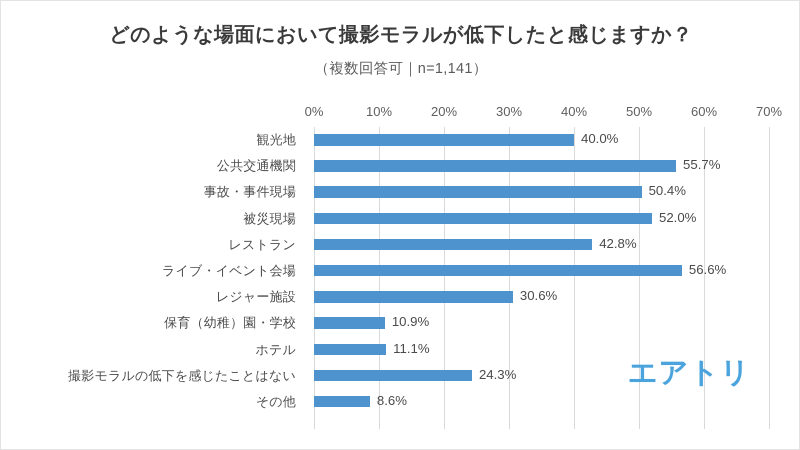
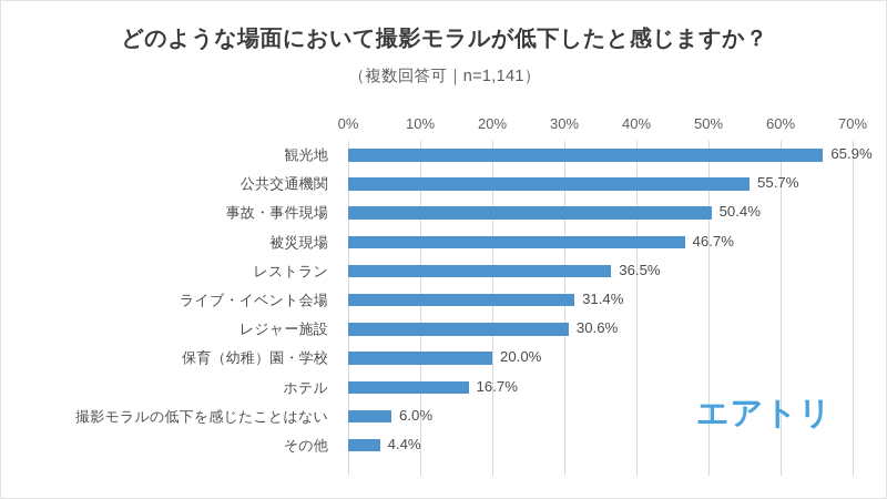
観光地: 40.0% -> 65.9%
被災現場: 52.0% -> 46.7%
レストラン: 42.8% -> 36.5%
ライブ・イベント会場: 56.6% -> 31.4%
保育（幼稚）園・学校: 10.9% -> 20.0%
ホテル: 11.1% -> 16.7%
撮影モラルの低下を感じたことはない: 24.3% -> 6.0%
その他: 8.6% -> 4.4%
